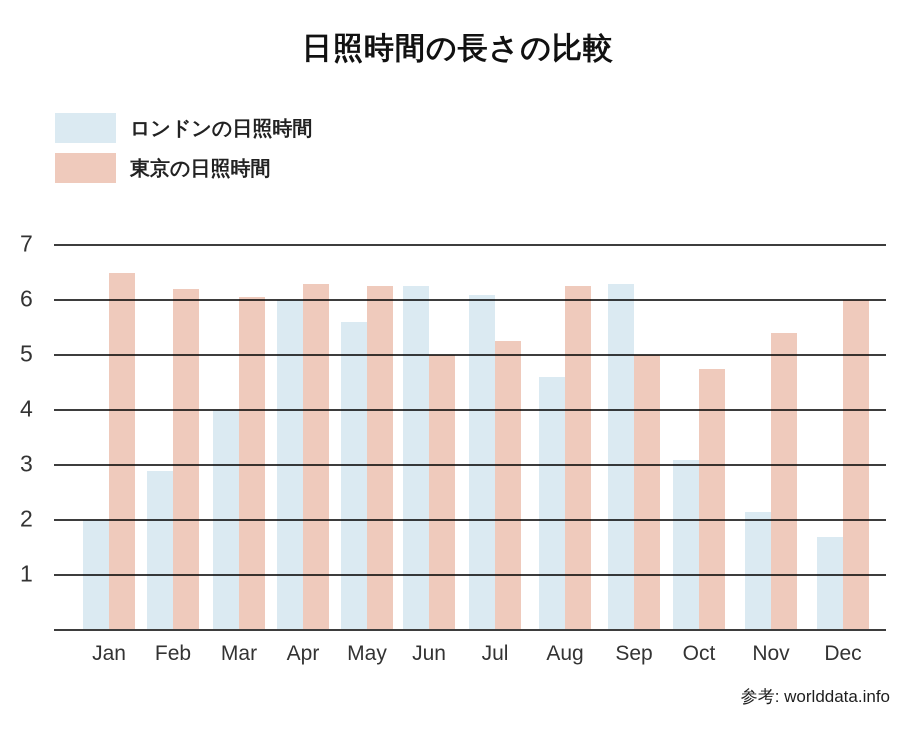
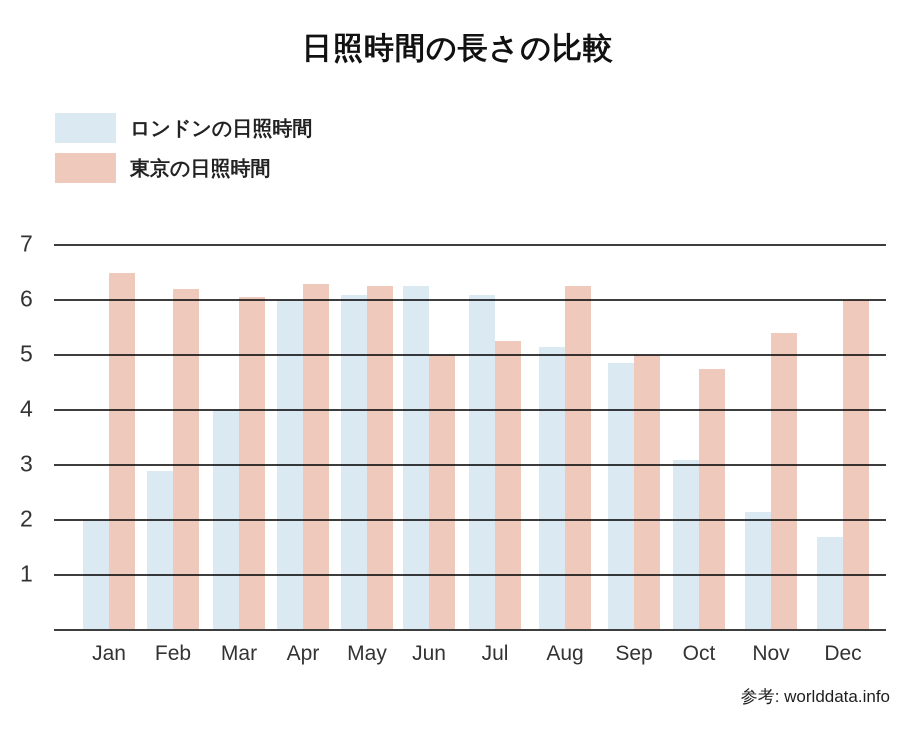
ロンドンの日照時間/May: 5.6 -> 6.1
ロンドンの日照時間/Aug: 4.6 -> 5.2
ロンドンの日照時間/Sep: 6.3 -> 4.8
